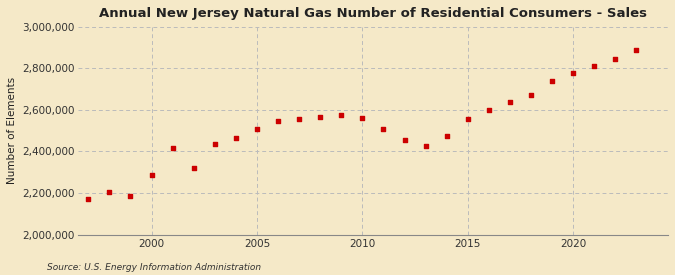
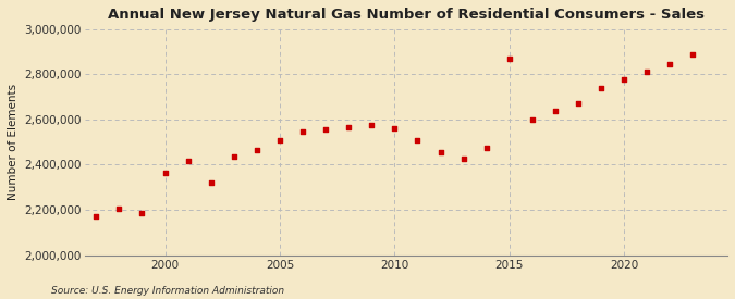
2000: 2,285,000 -> 2,365,000
2015: 2,555,000 -> 2,870,000
